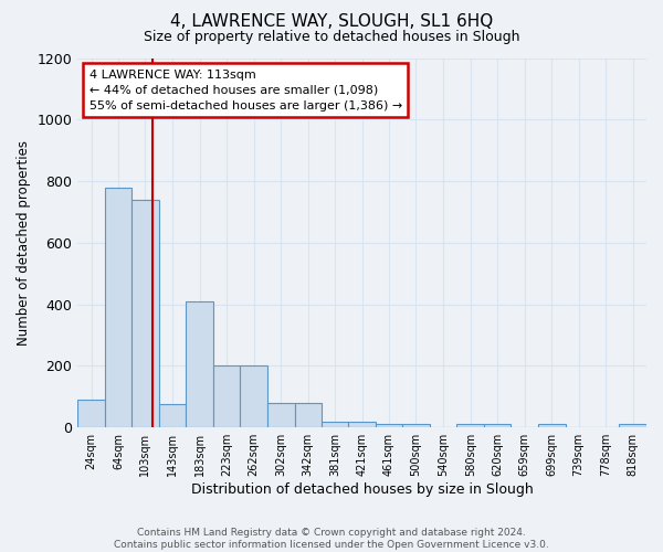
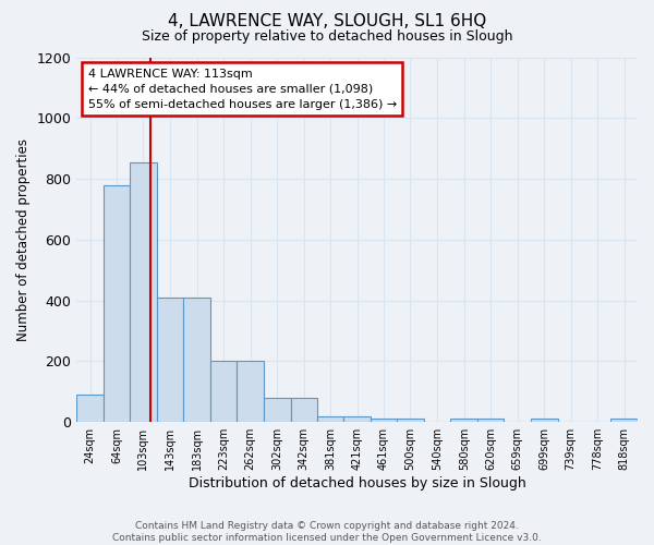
103sqm: 740 -> 855
143sqm: 75 -> 410
